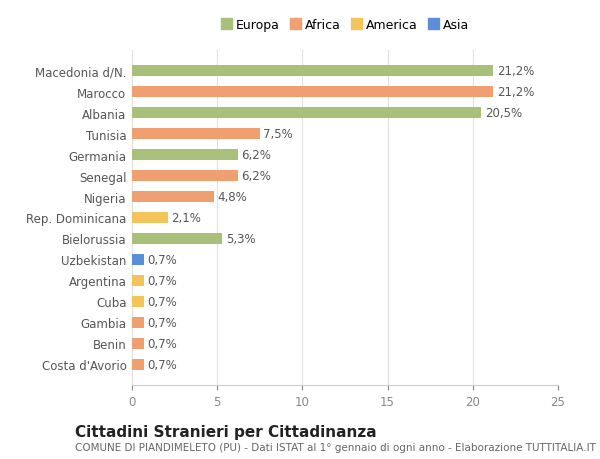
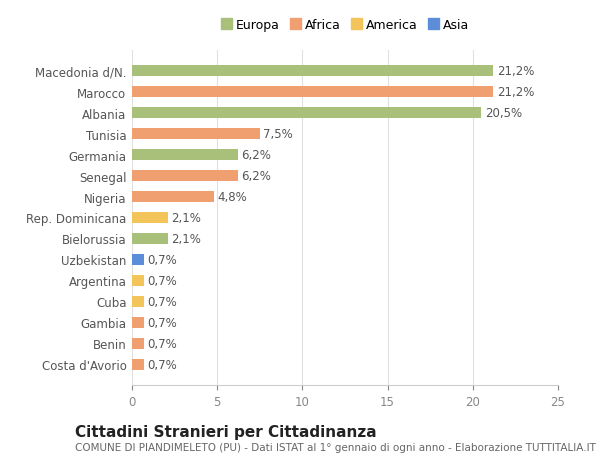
Bielorussia: 5,3% -> 2,1%
